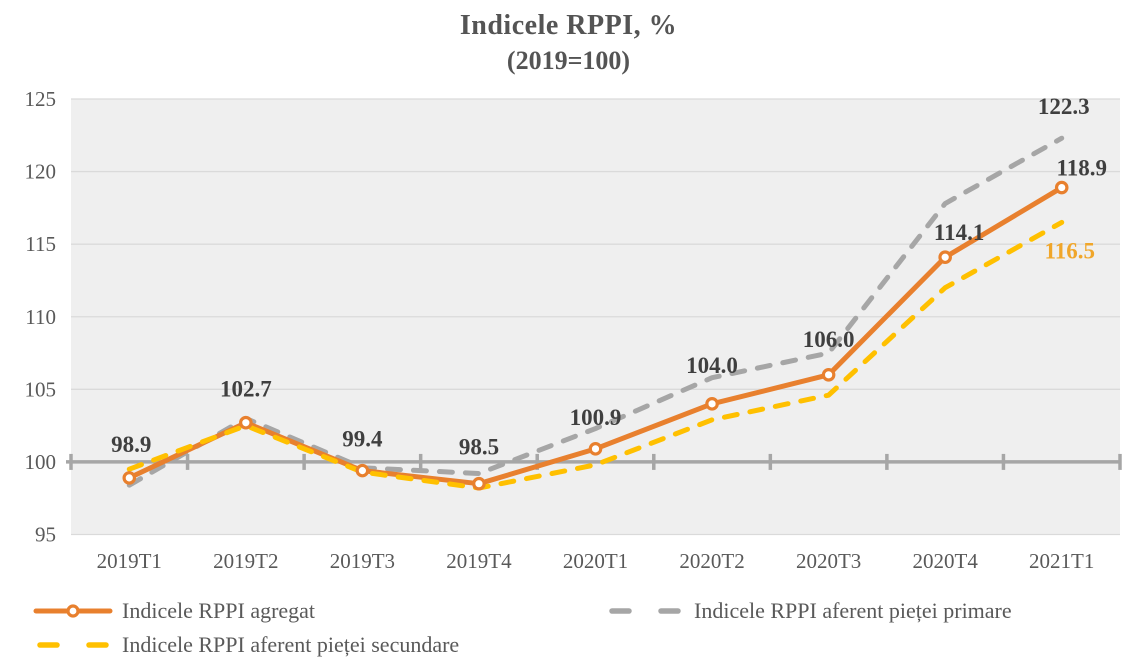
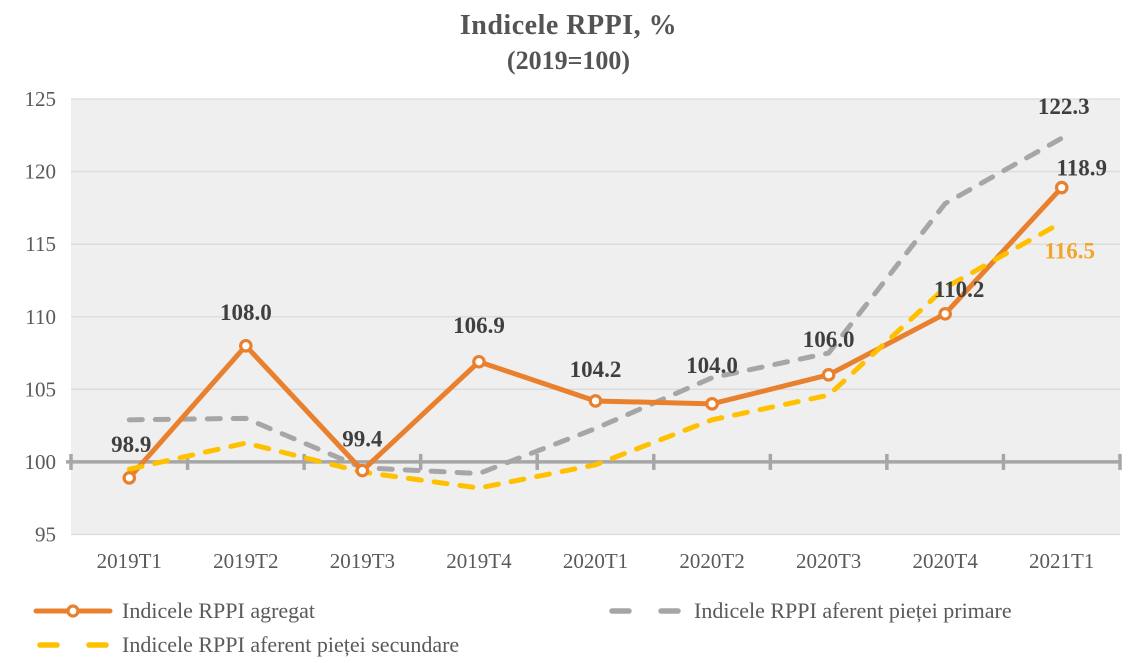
Indicele RPPI aferent pieței primare/2019T1: 98.4 -> 102.9
Indicele RPPI agregat/2019T2: 102.7 -> 108.0
Indicele RPPI aferent pieței secundare/2019T2: 102.5 -> 101.3
Indicele RPPI agregat/2019T4: 98.5 -> 106.9
Indicele RPPI agregat/2020T1: 100.9 -> 104.2
Indicele RPPI agregat/2020T4: 114.1 -> 110.2
